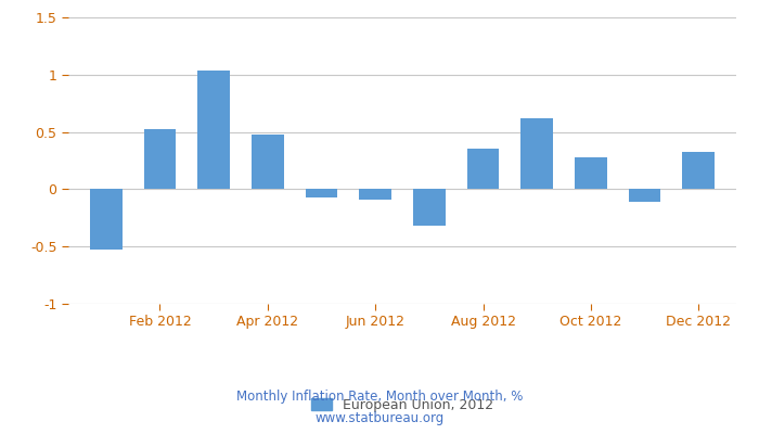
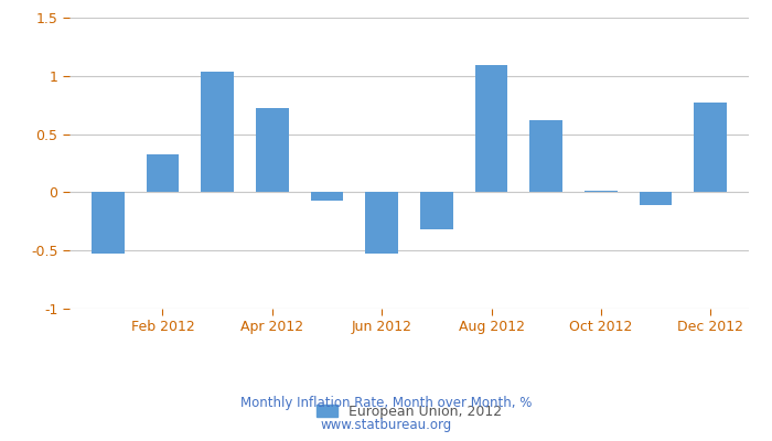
Feb 2012: 0.52 -> 0.33
Apr 2012: 0.48 -> 0.72
Jun 2012: -0.09 -> -0.53
Aug 2012: 0.35 -> 1.09
Oct 2012: 0.28 -> 0.01
Dec 2012: 0.33 -> 0.77
